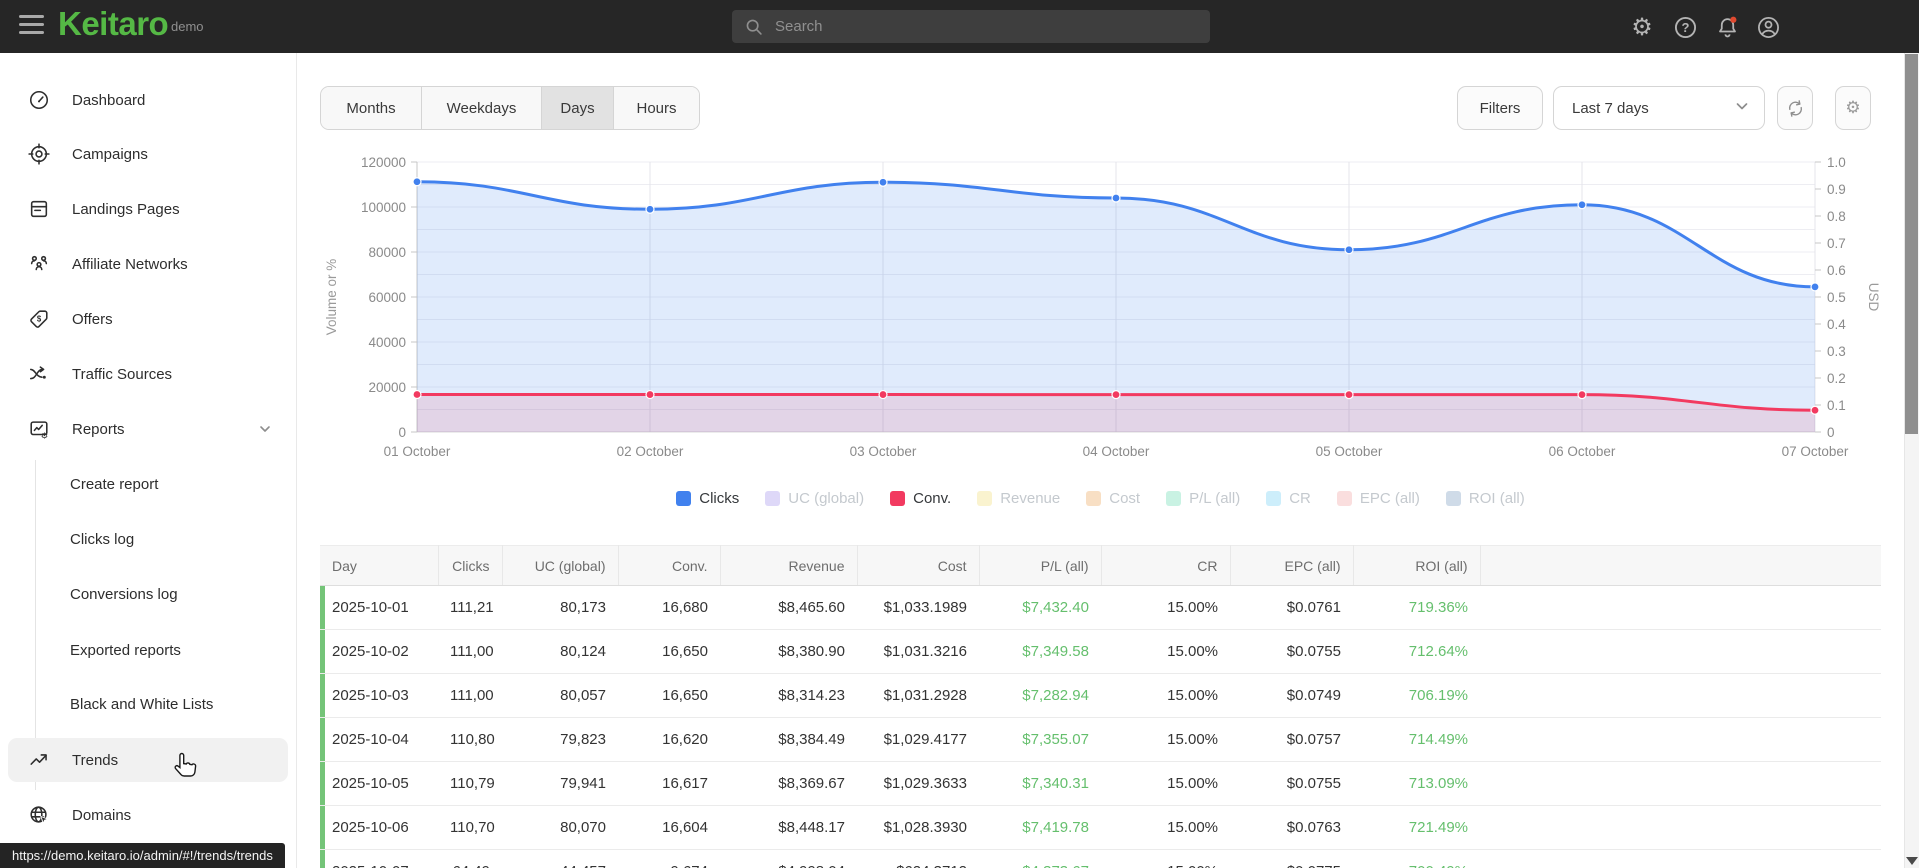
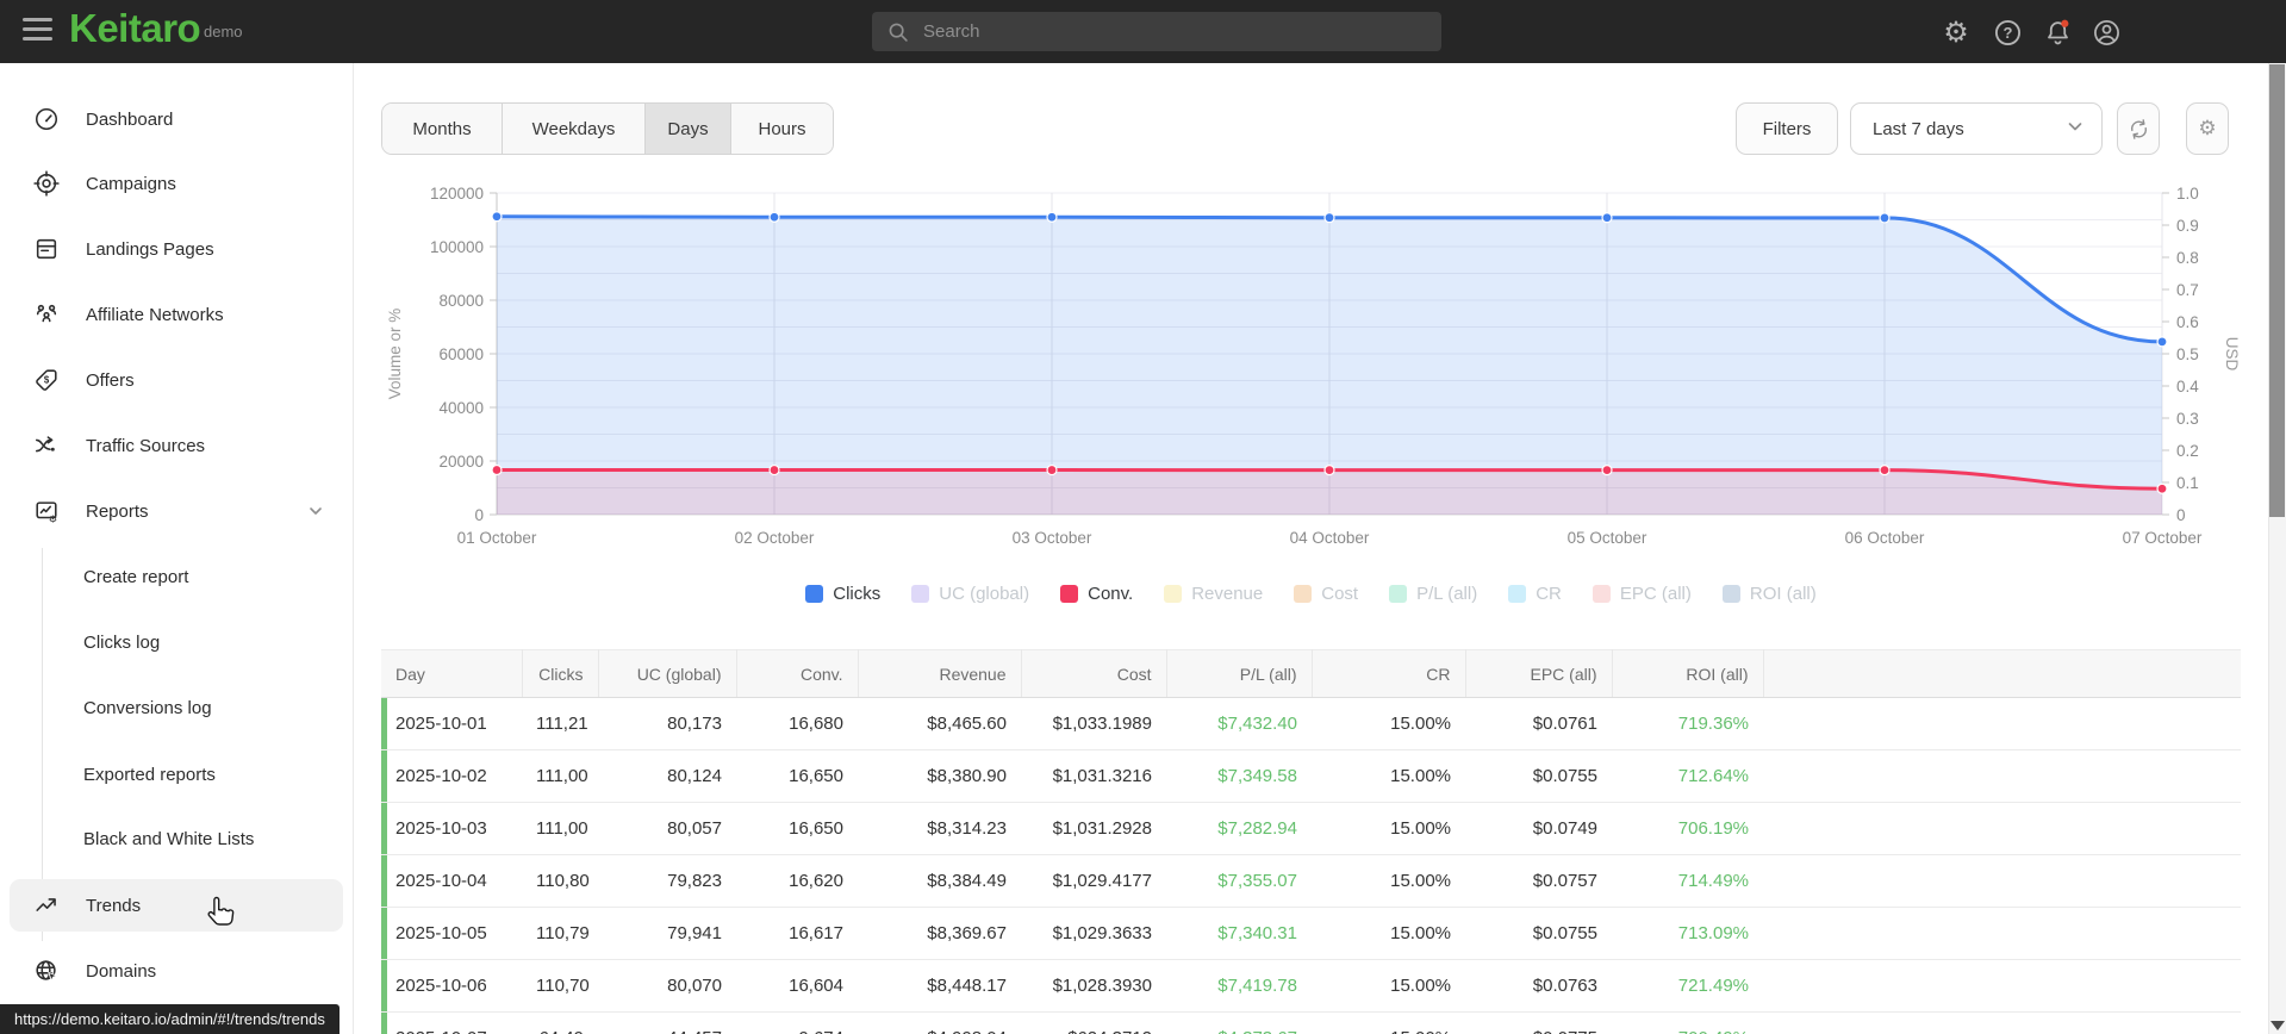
Clicks/02 October: 99000 -> 111000
Clicks/04 October: 104000 -> 111000
Clicks/05 October: 81000 -> 111000
Clicks/06 October: 101000 -> 111000
